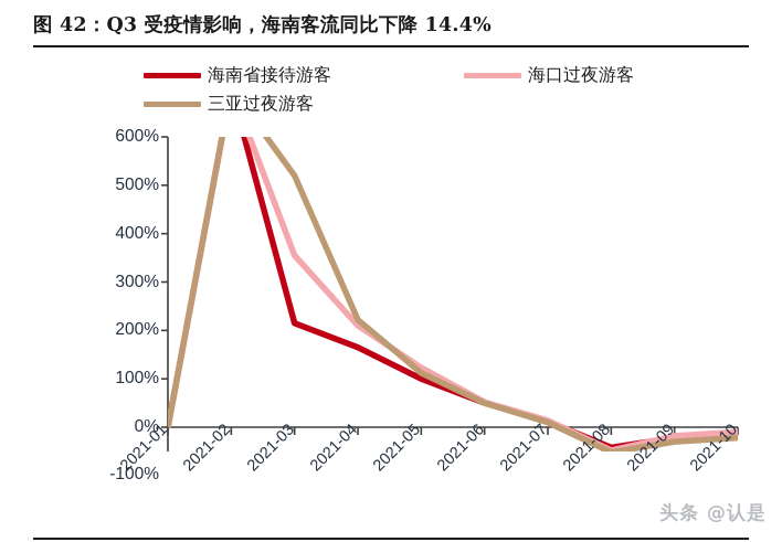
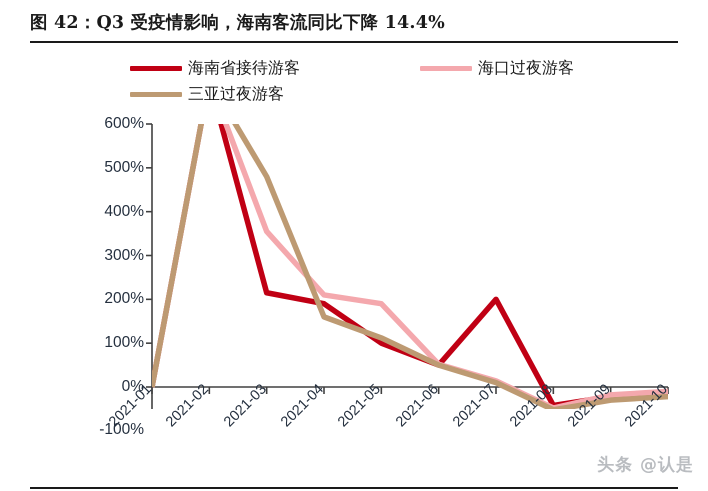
三亚过夜游客/2021-03: 520% -> 480%
海南省接待游客/2021-04: 160% -> 190%
三亚过夜游客/2021-04: 220% -> 160%
海口过夜游客/2021-05: 120% -> 190%
海南省接待游客/2021-07: 10% -> 200%
